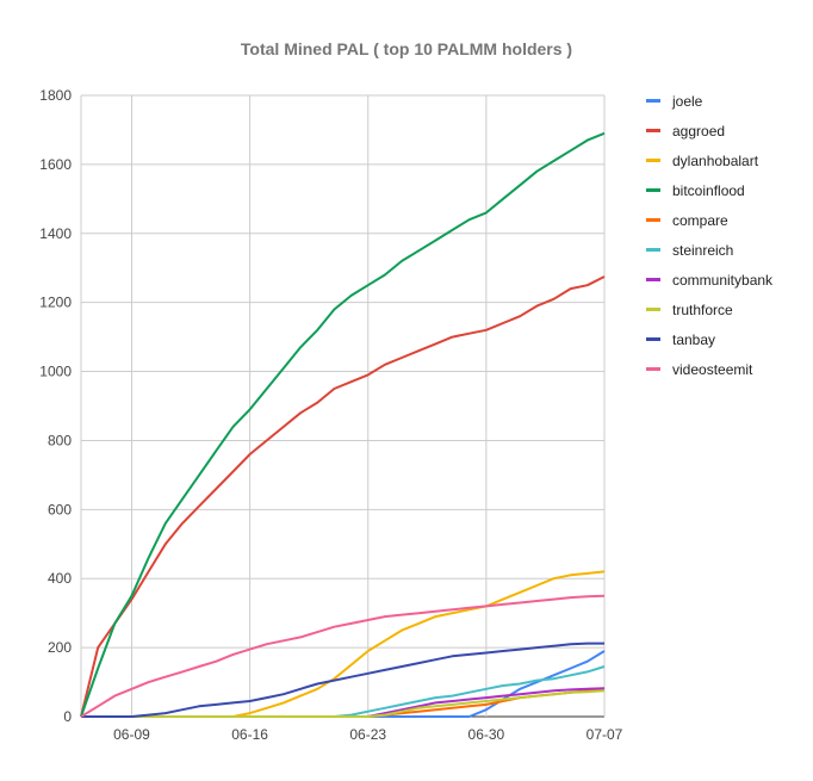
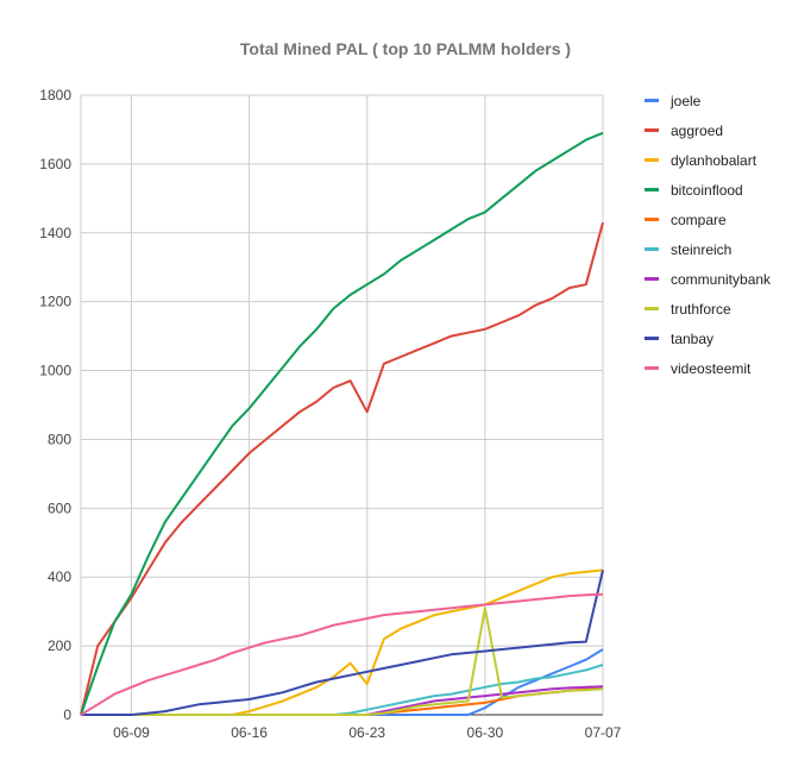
aggroed/06-23: 990 -> 880
dylanhobalart/06-23: 190 -> 90
truthforce/06-30: 40 -> 310
aggroed/07-07: 1280 -> 1430
tanbay/07-07: 210 -> 420
